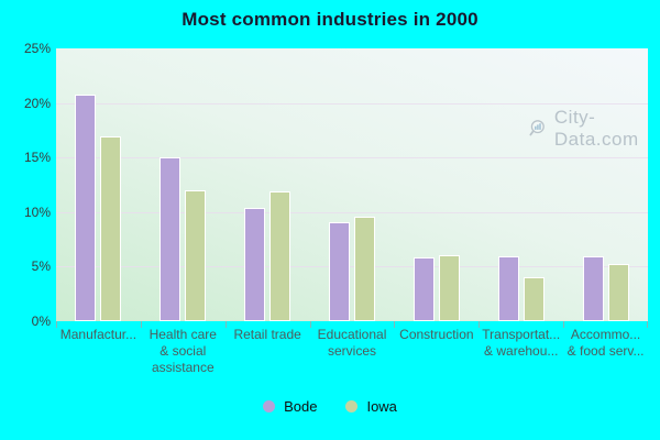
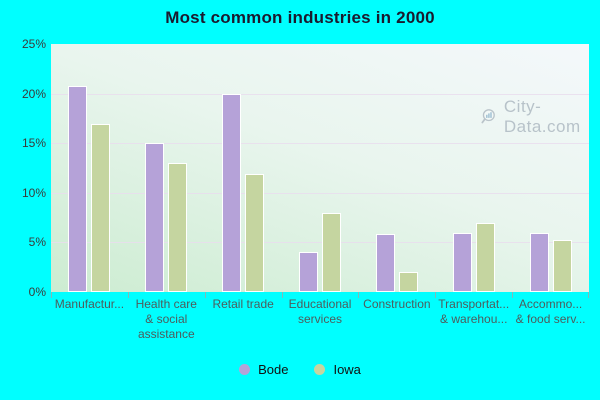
Iowa/Health care & social assistance: 12% -> 13%
Bode/Retail trade: 10% -> 20%
Bode/Educational services: 9% -> 4%
Iowa/Educational services: 10% -> 8%
Iowa/Construction: 6% -> 2%
Iowa/Transportat... & warehou...: 4% -> 7%
